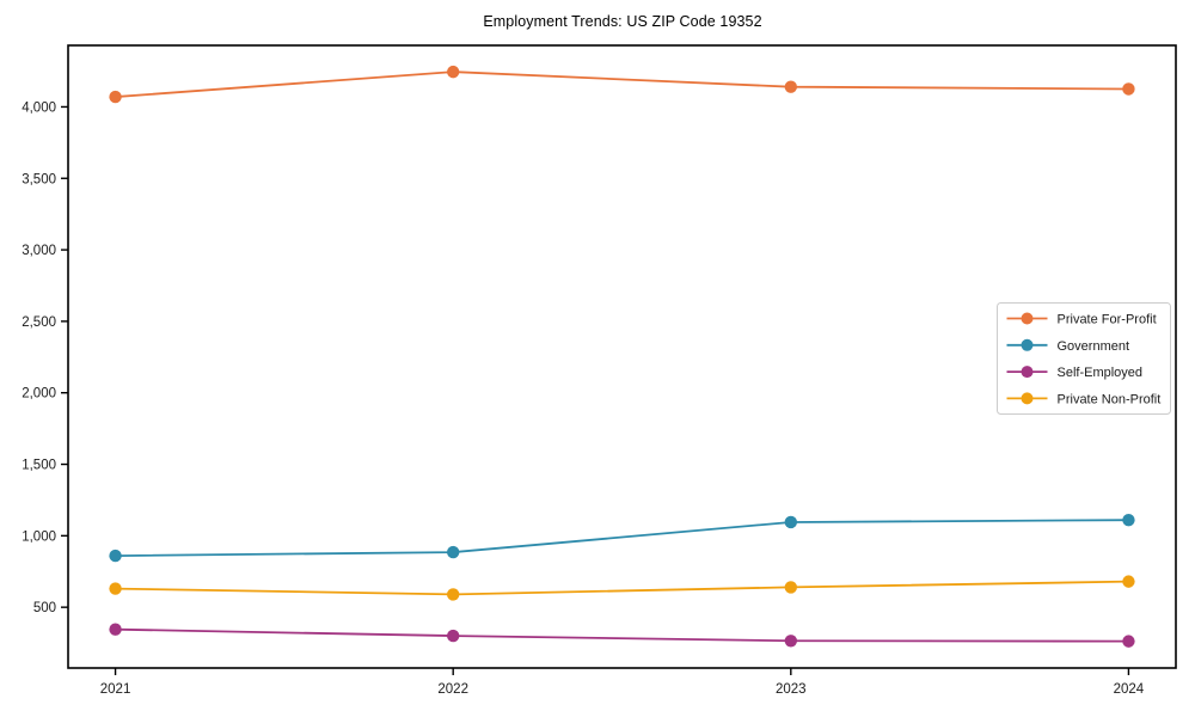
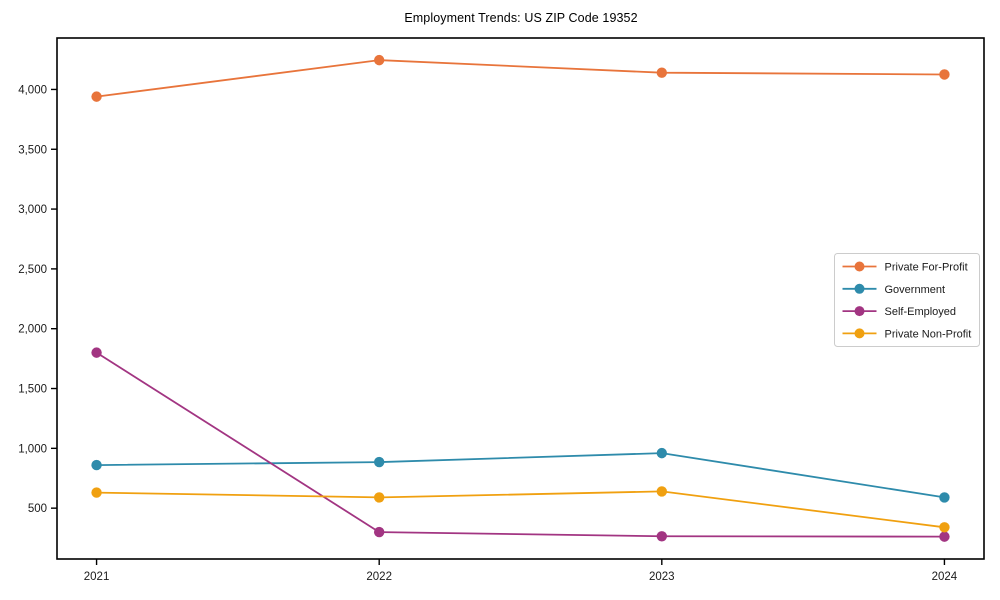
Private For-Profit/2021: 4070 -> 3940
Self-Employed/2021: 340 -> 1800
Government/2023: 1100 -> 960
Government/2024: 1110 -> 590
Private Non-Profit/2024: 680 -> 340
